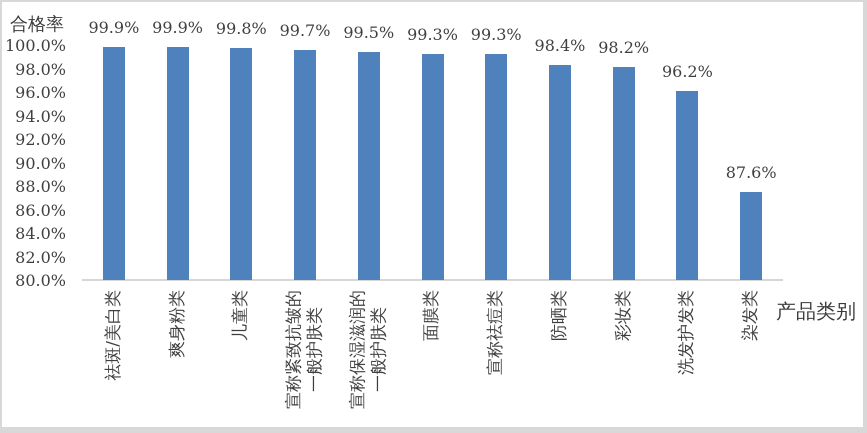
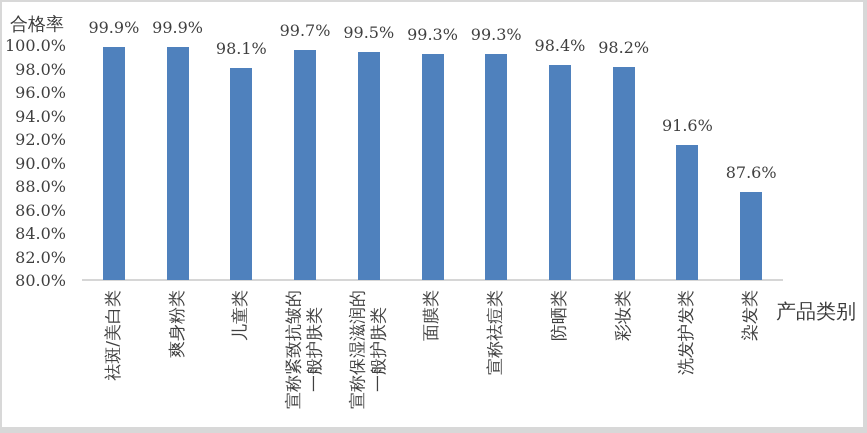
儿童类: 99.8% -> 98.1%
洗发护发类: 96.2% -> 91.6%
